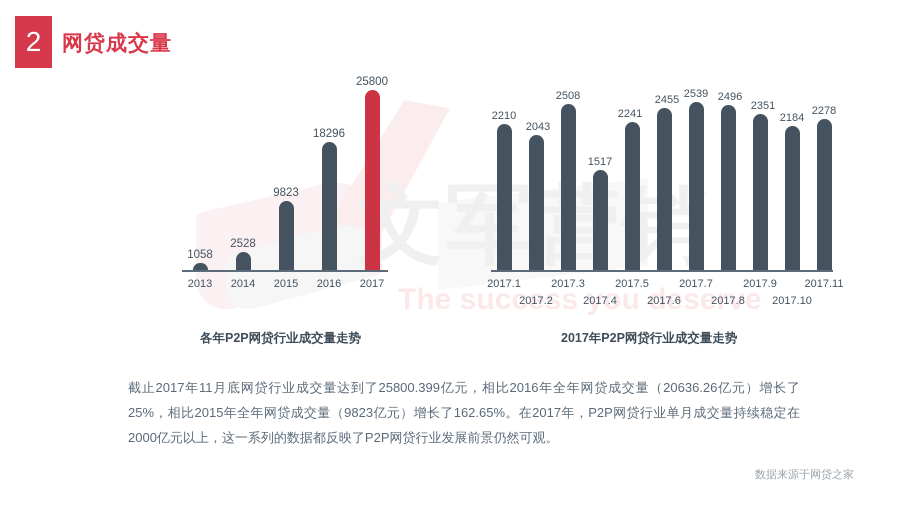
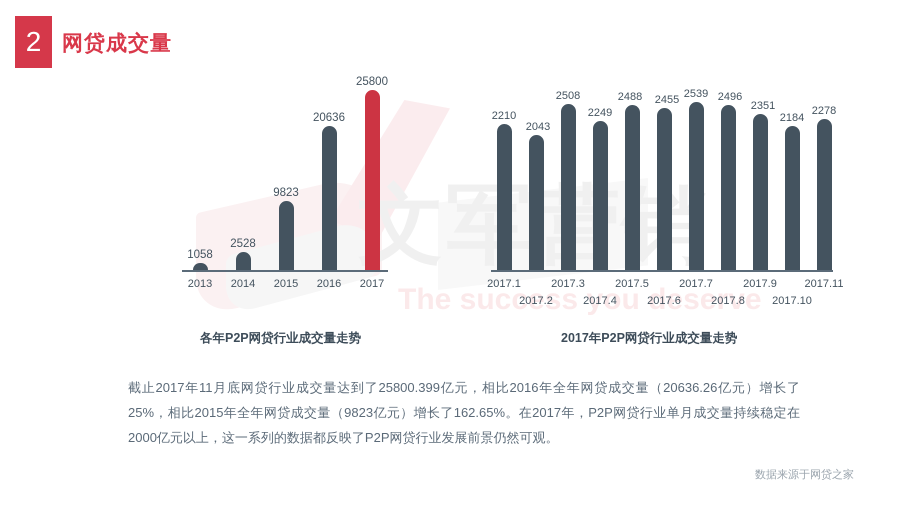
各年P2P网贷行业成交量走势/2016: 18296 -> 20636
2017年P2P网贷行业成交量走势/2017.4: 1517 -> 2249
2017年P2P网贷行业成交量走势/2017.5: 2241 -> 2488
